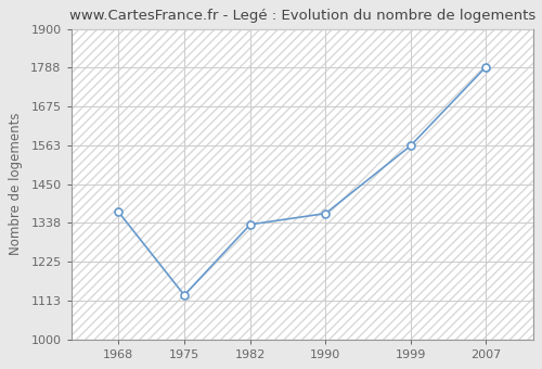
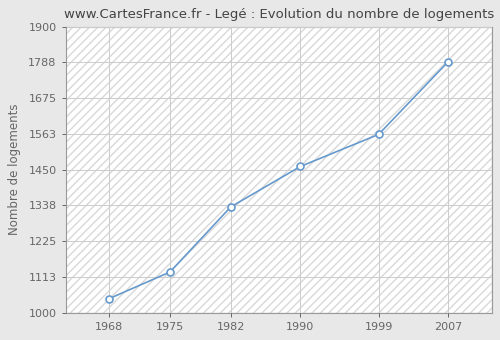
1968: 1370 -> 1044
1990: 1365 -> 1460
